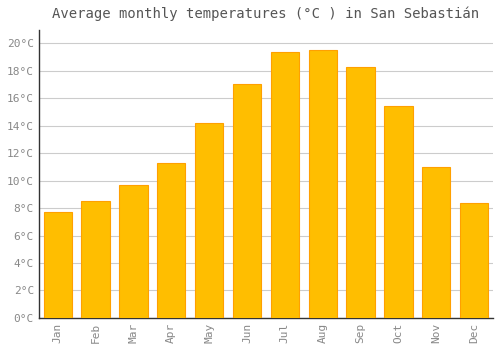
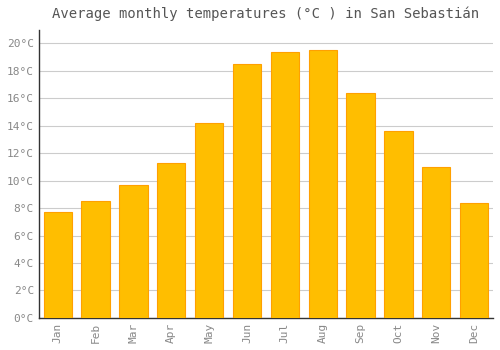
Jun: 17.0°C -> 18.5°C
Sep: 18.3°C -> 16.4°C
Oct: 15.4°C -> 13.6°C
